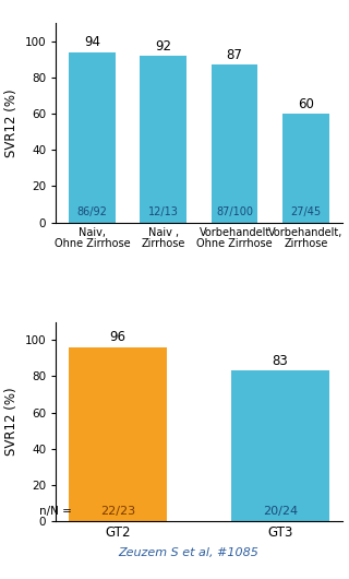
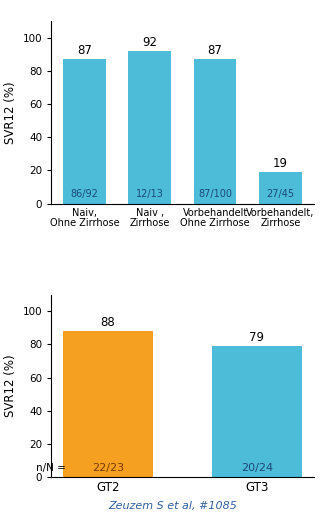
Naiv, Ohne Zirrhose: 94 -> 87
Vorbehandelt, Zirrhose: 60 -> 19
GT2: 96 -> 88
GT3: 83 -> 79
